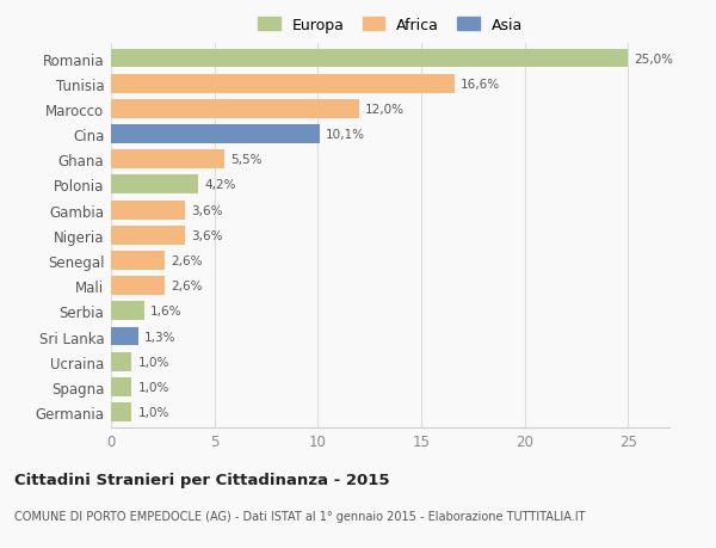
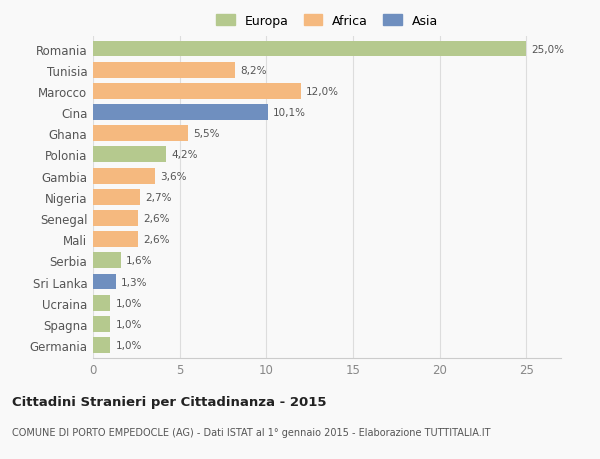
Tunisia: 16,6% -> 8,2%
Nigeria: 3,6% -> 2,7%
